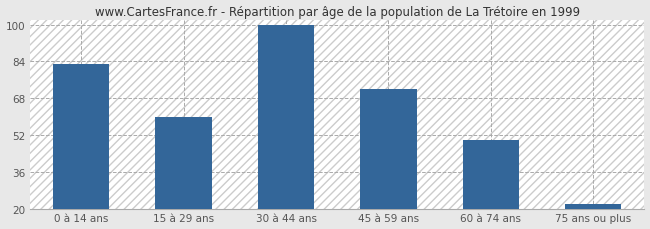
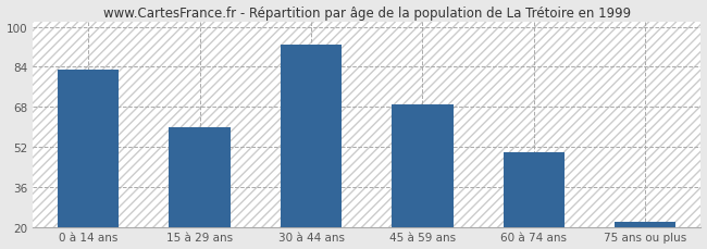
30 à 44 ans: 100 -> 93
45 à 59 ans: 72 -> 69
